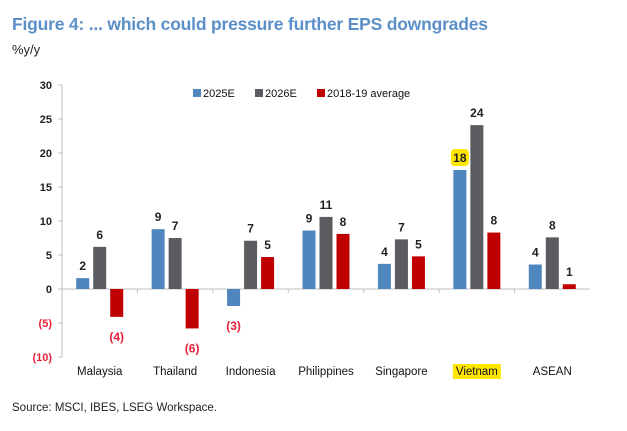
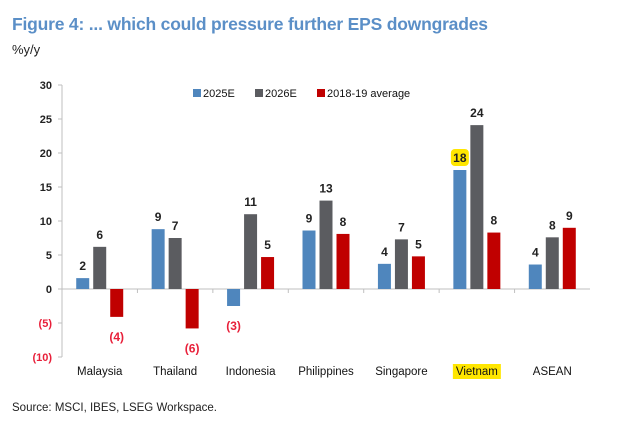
2026E/Indonesia: 7 -> 11
2026E/Philippines: 11 -> 13
2018-19 average/ASEAN: 1 -> 9
